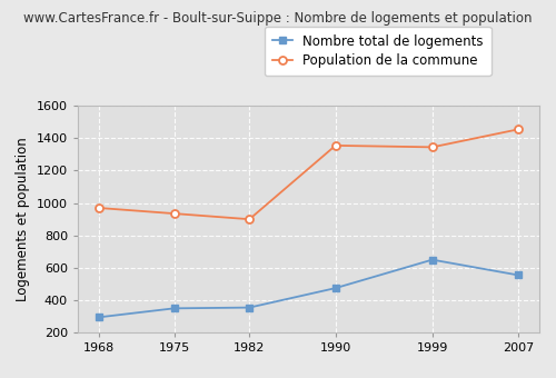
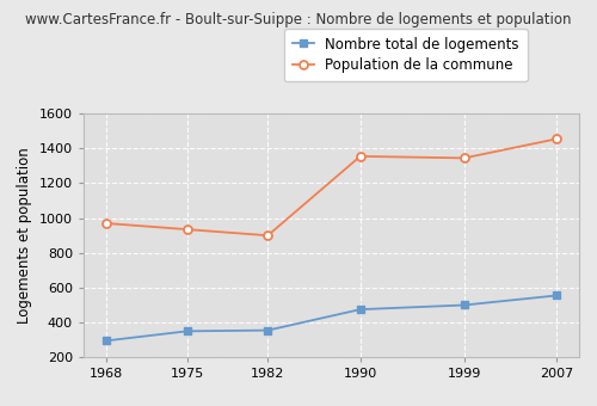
Nombre total de logements/1999: 650 -> 500
